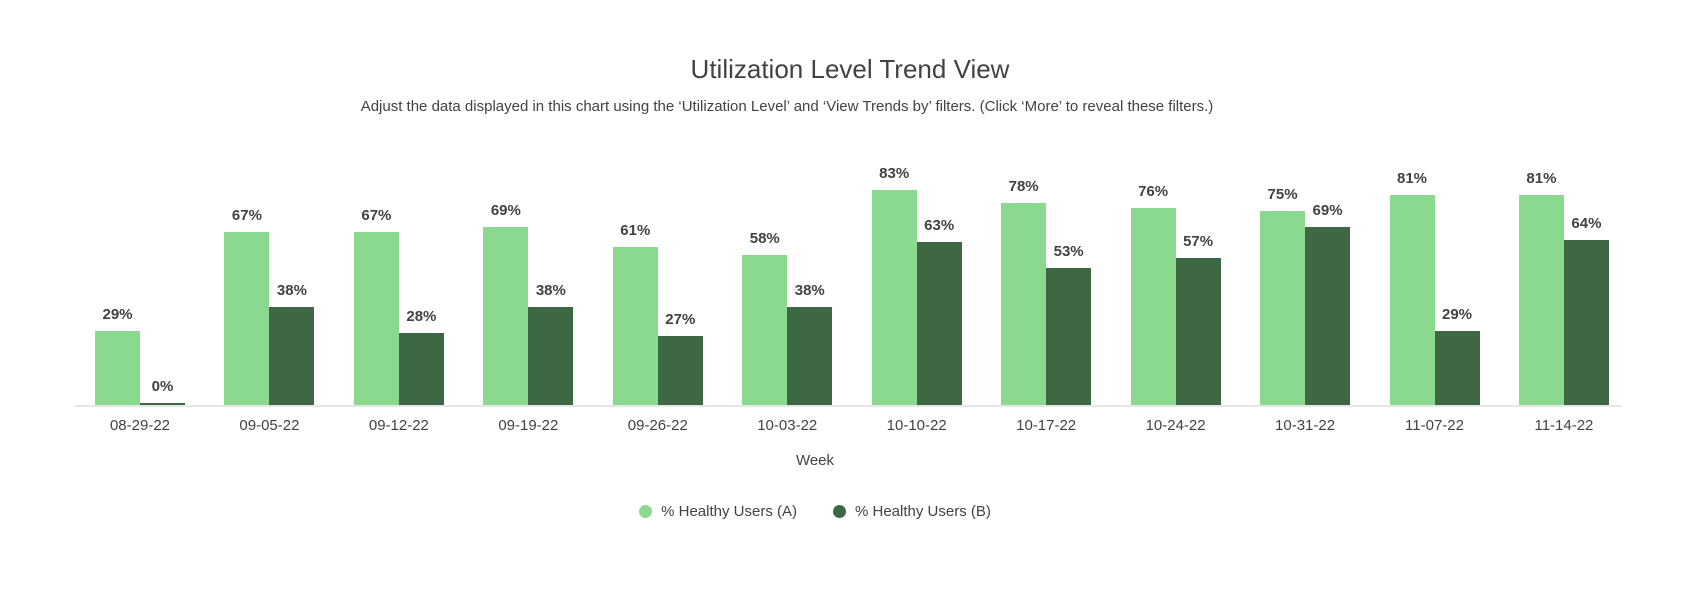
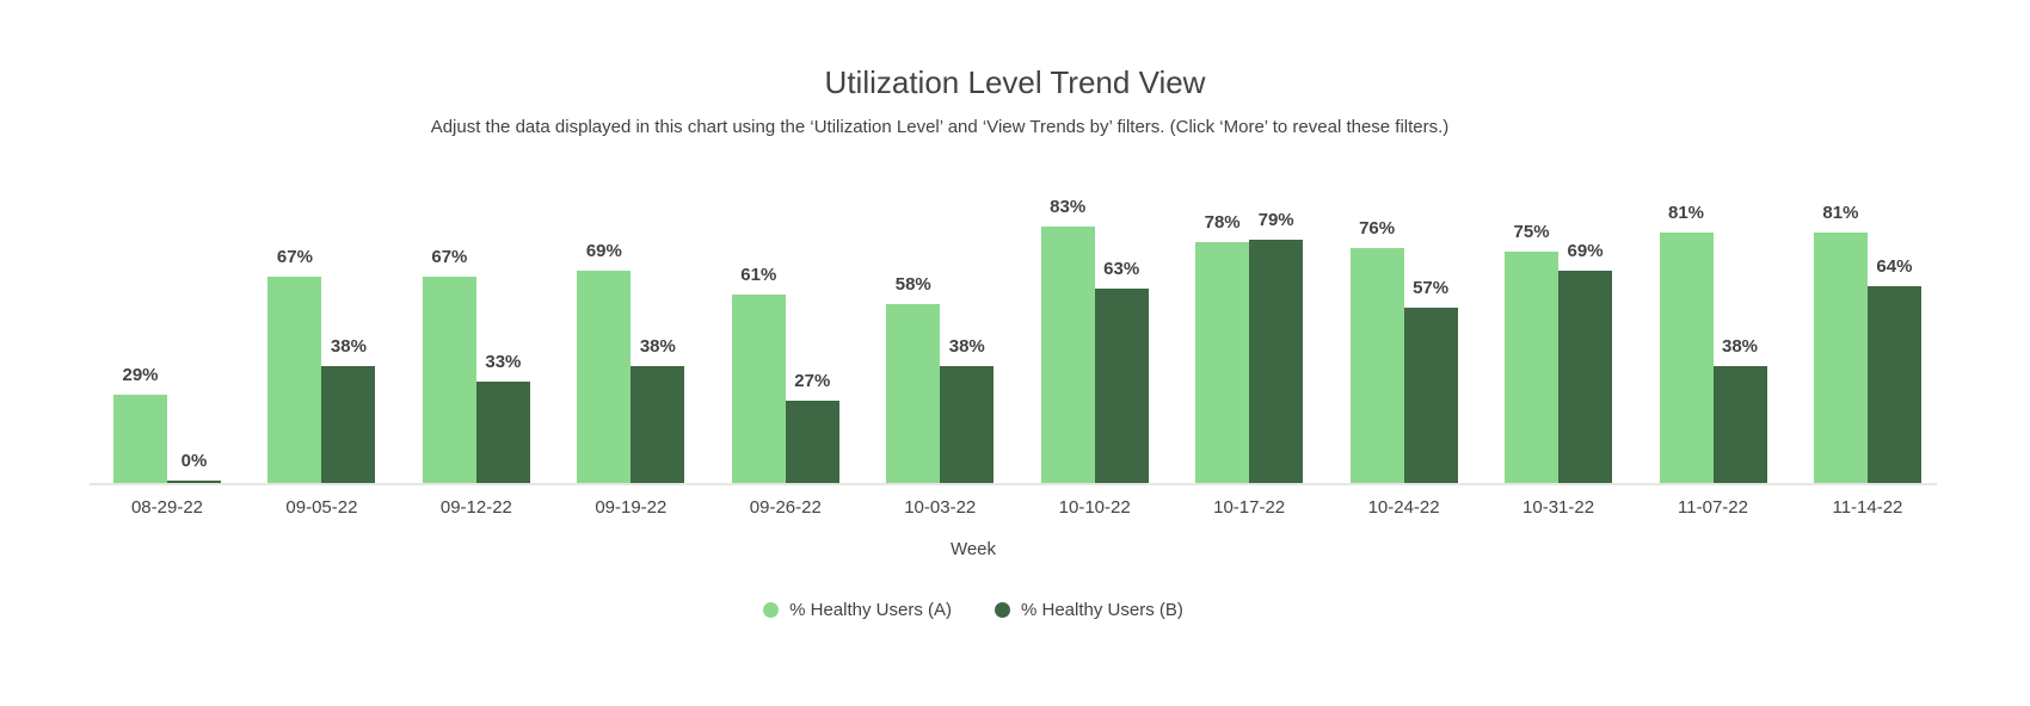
% Healthy Users (B)/09-12-22: 28% -> 33%
% Healthy Users (B)/10-17-22: 53% -> 79%
% Healthy Users (B)/11-07-22: 29% -> 38%
